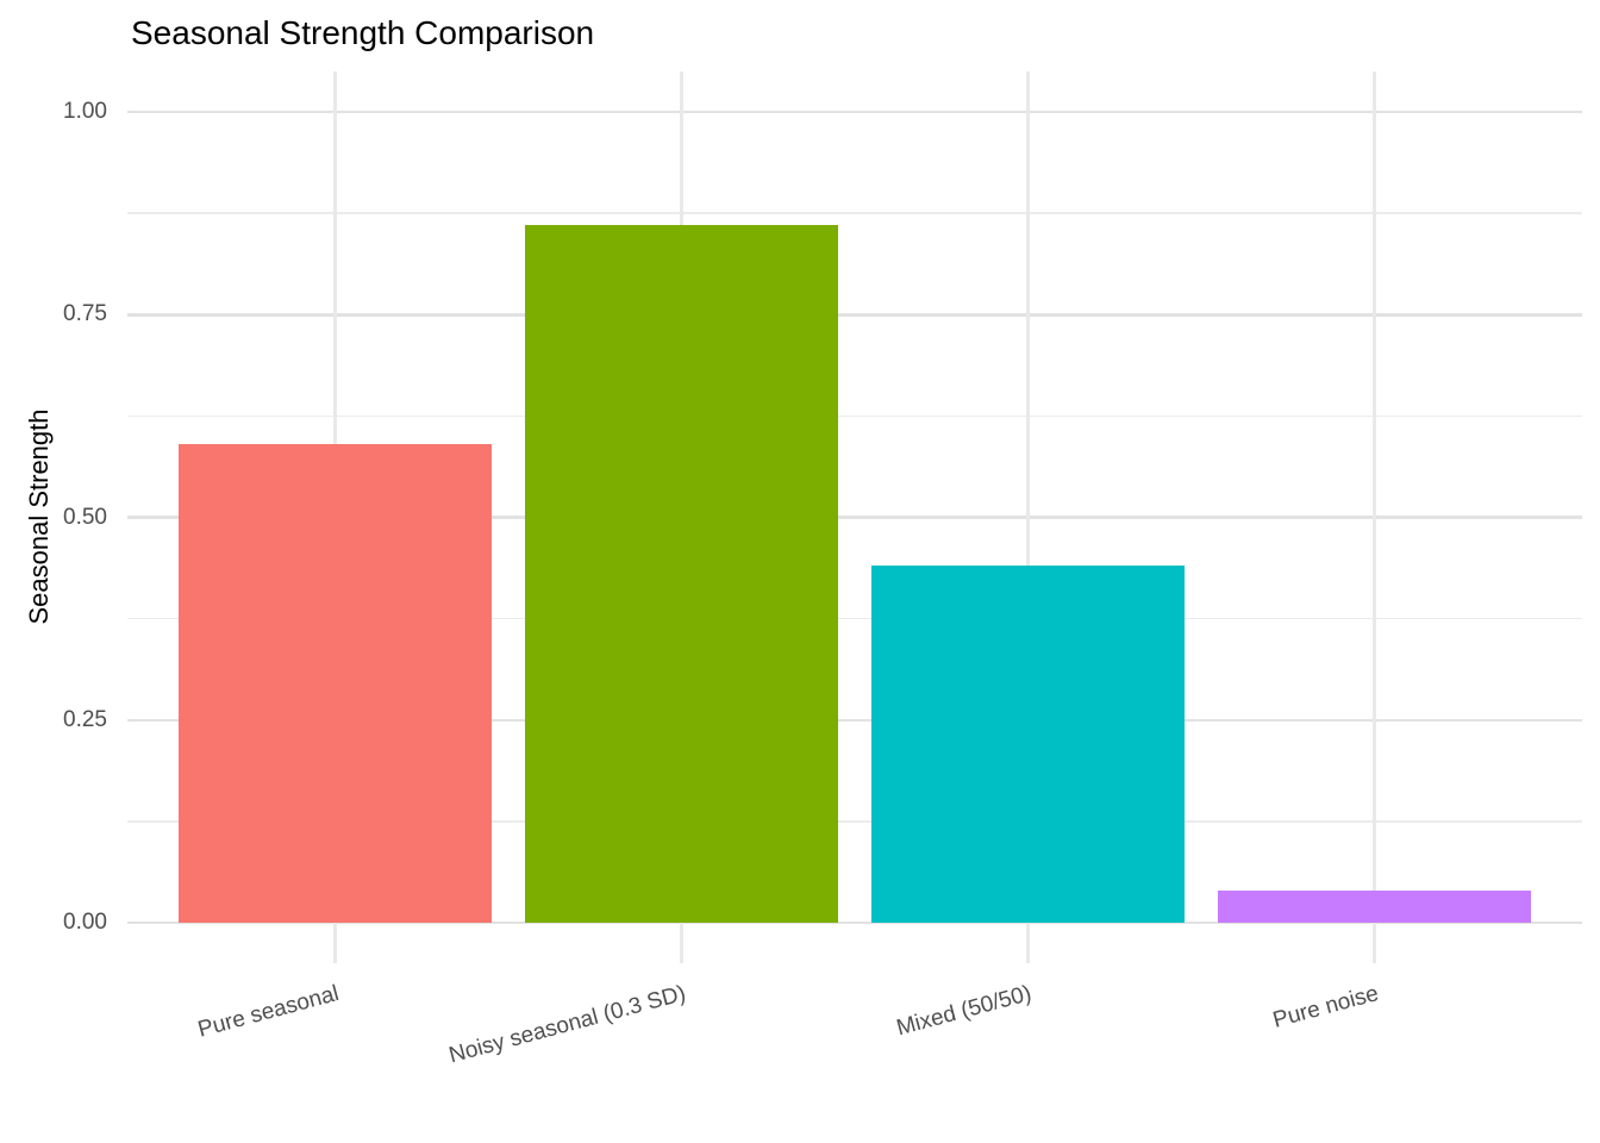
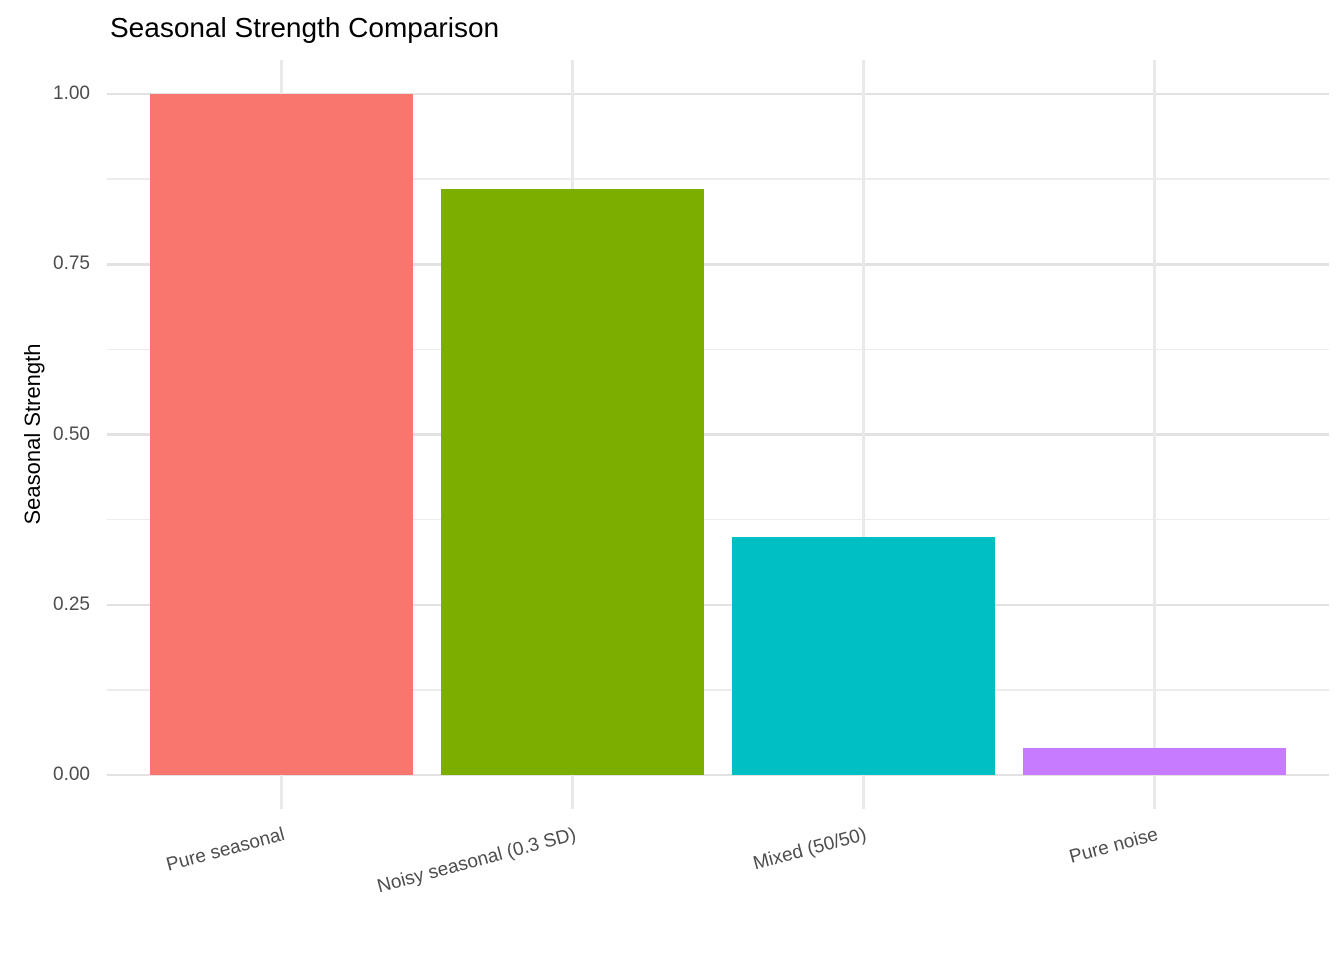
Pure seasonal: 0.59 -> 1.00
Mixed (50/50): 0.44 -> 0.35
